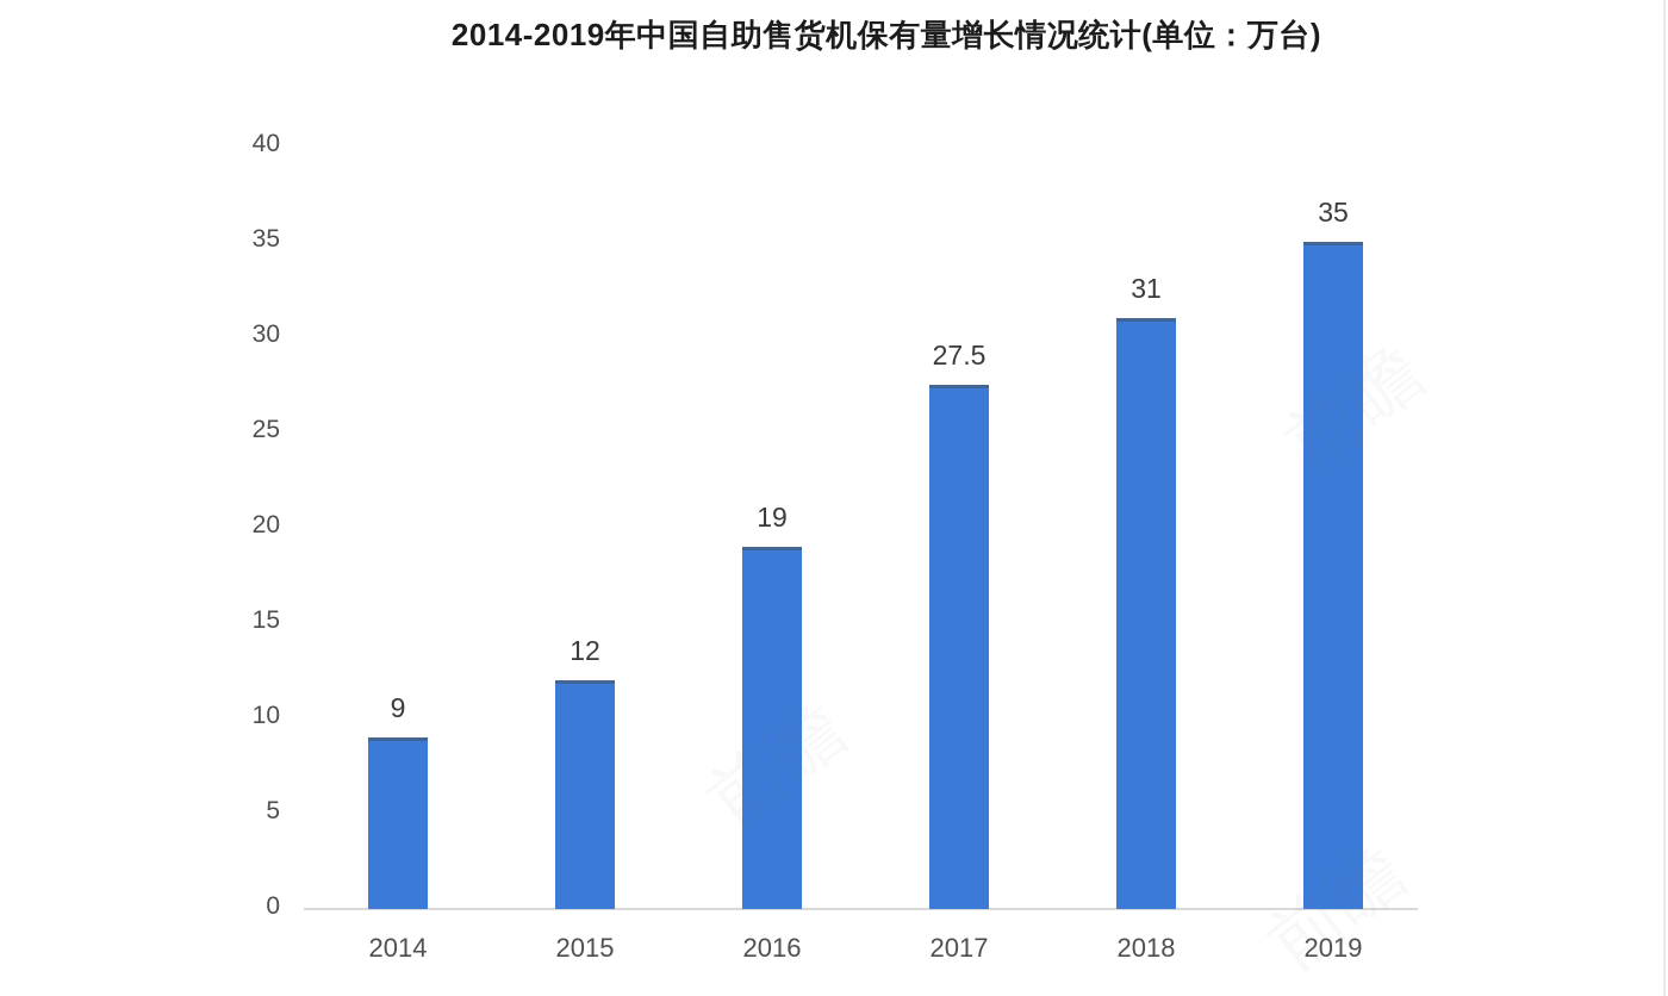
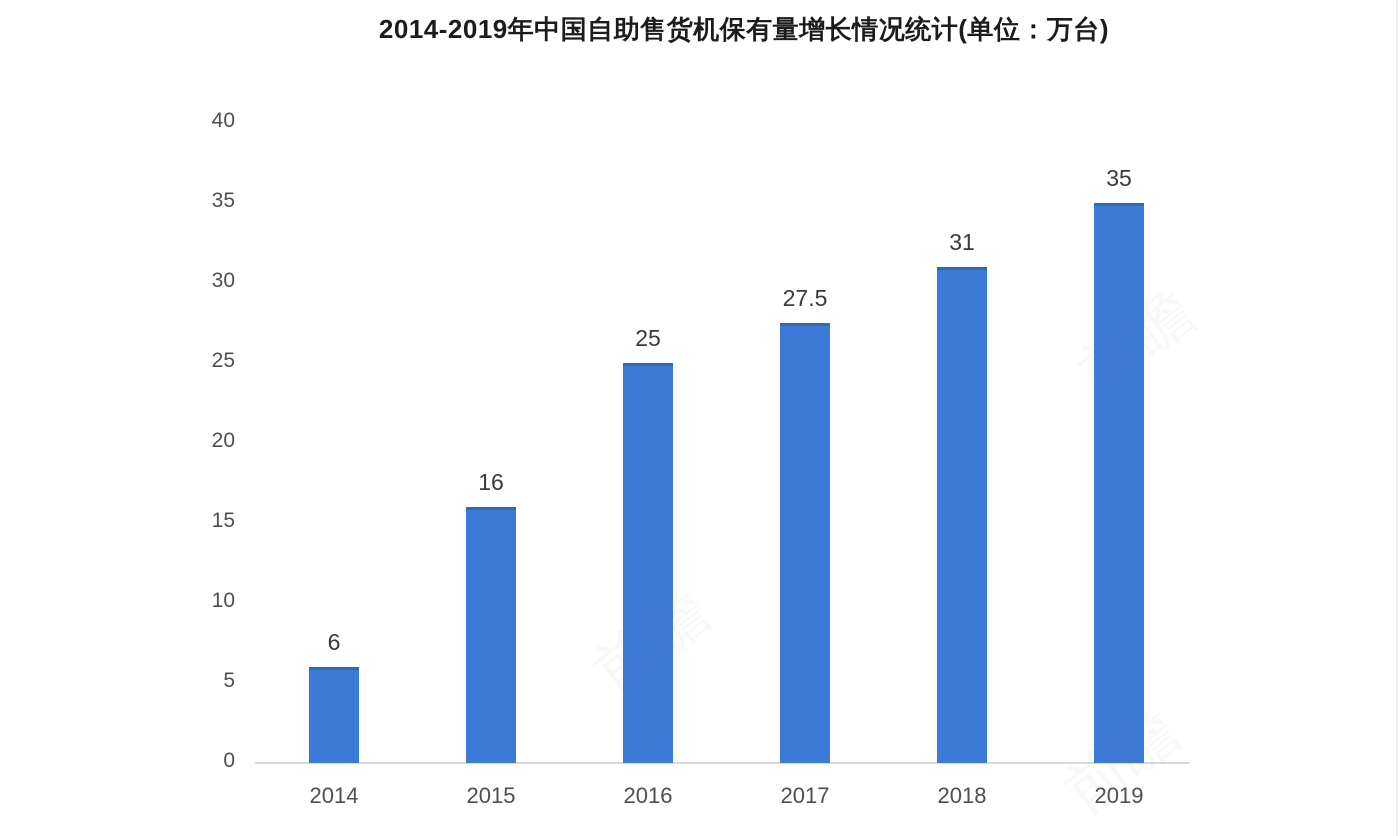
2014: 9 -> 6
2015: 12 -> 16
2016: 19 -> 25
